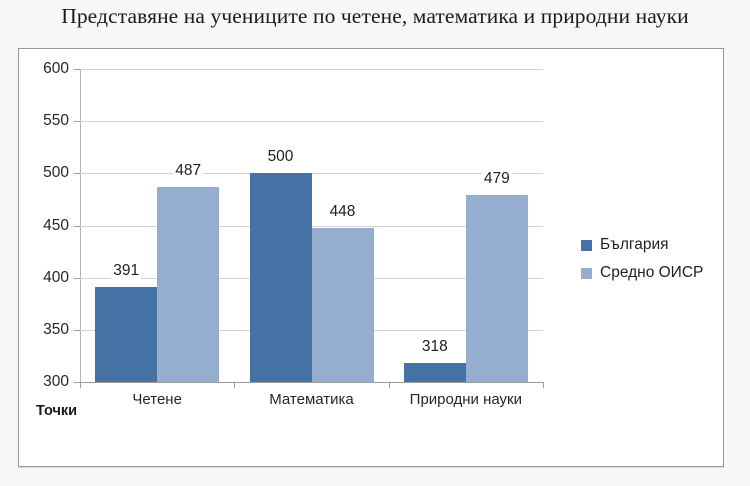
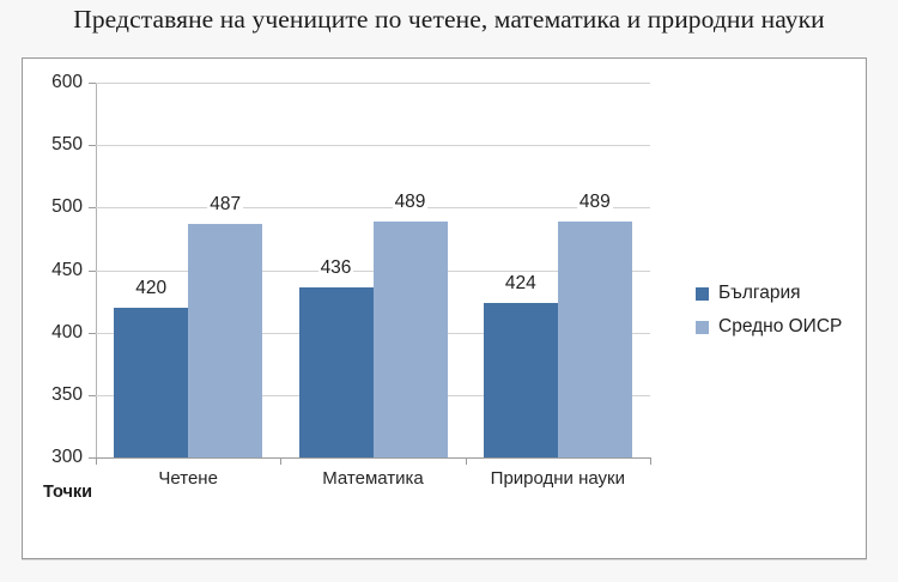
България/Четене: 391 -> 420
България/Математика: 500 -> 436
Средно ОИСР/Математика: 448 -> 489
България/Природни науки: 318 -> 424
Средно ОИСР/Природни науки: 479 -> 489
